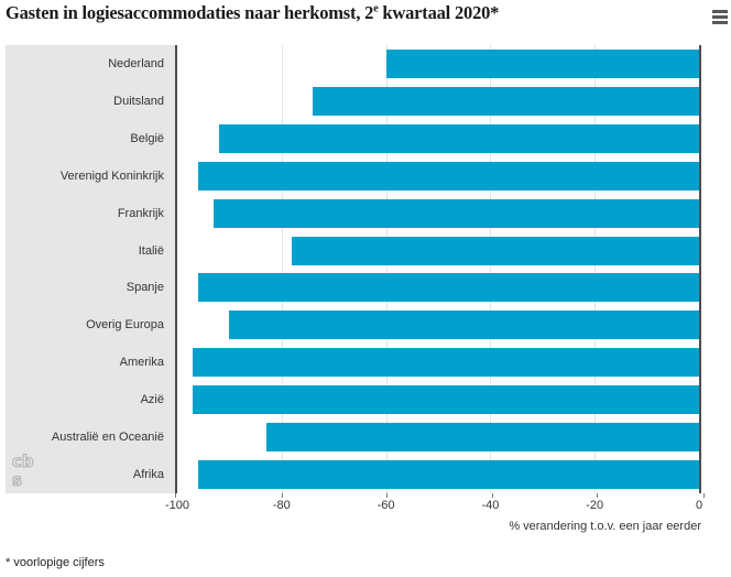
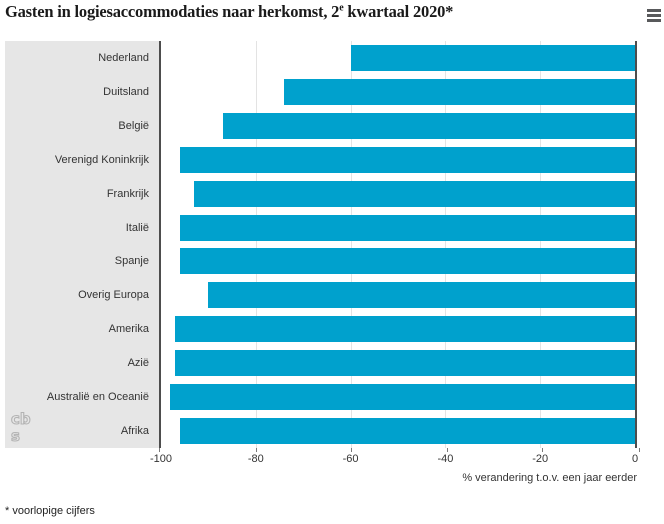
België: -92 -> -87
Italië: -78 -> -96
Australië en Oceanië: -83 -> -98
